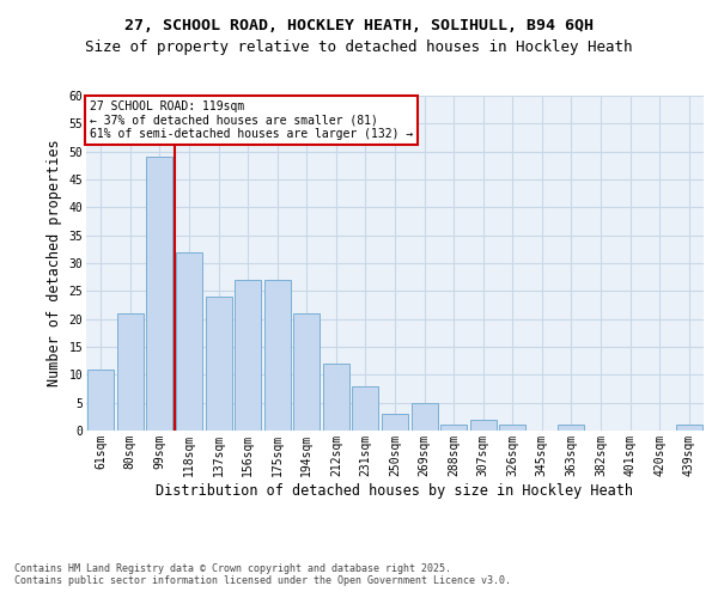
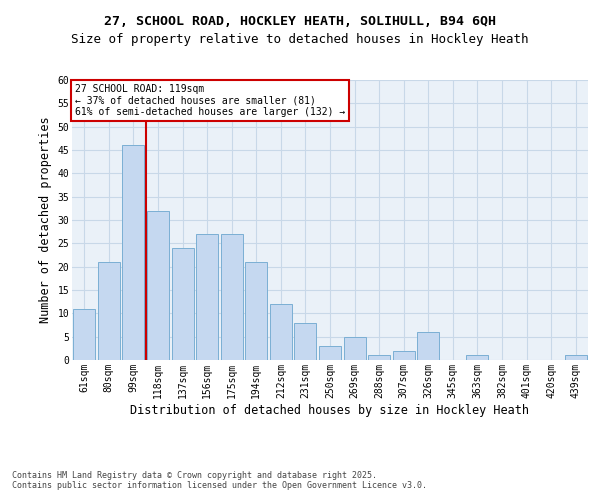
99sqm: 49 -> 46
326sqm: 1 -> 6
